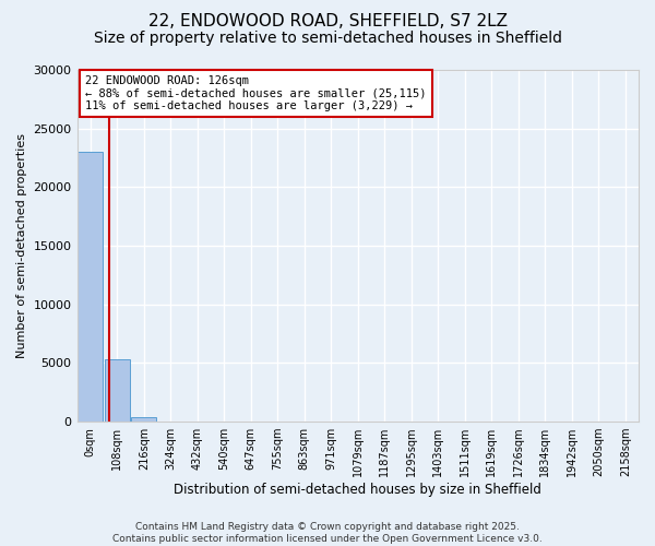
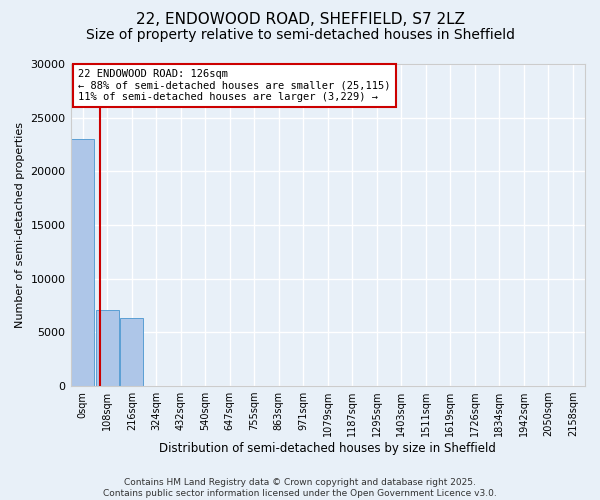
108sqm: 5300 -> 7100
216sqm: 400 -> 6300
